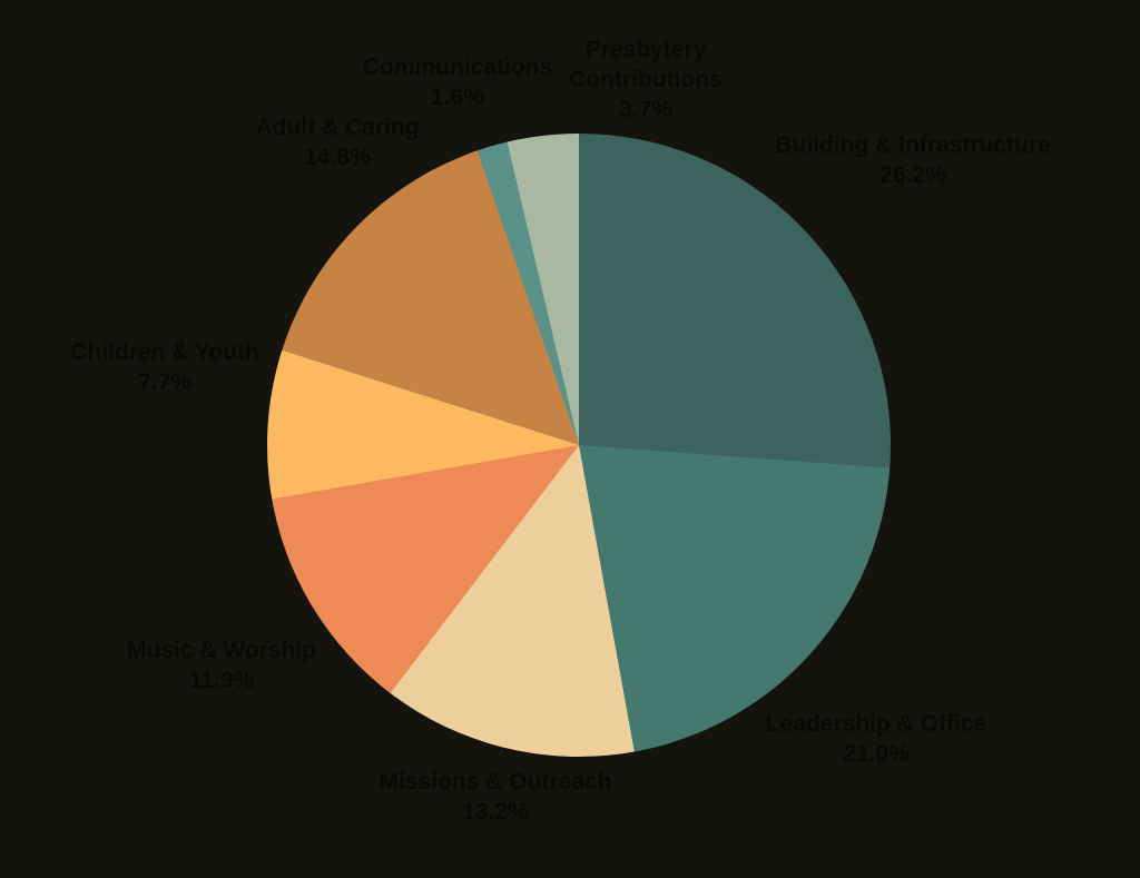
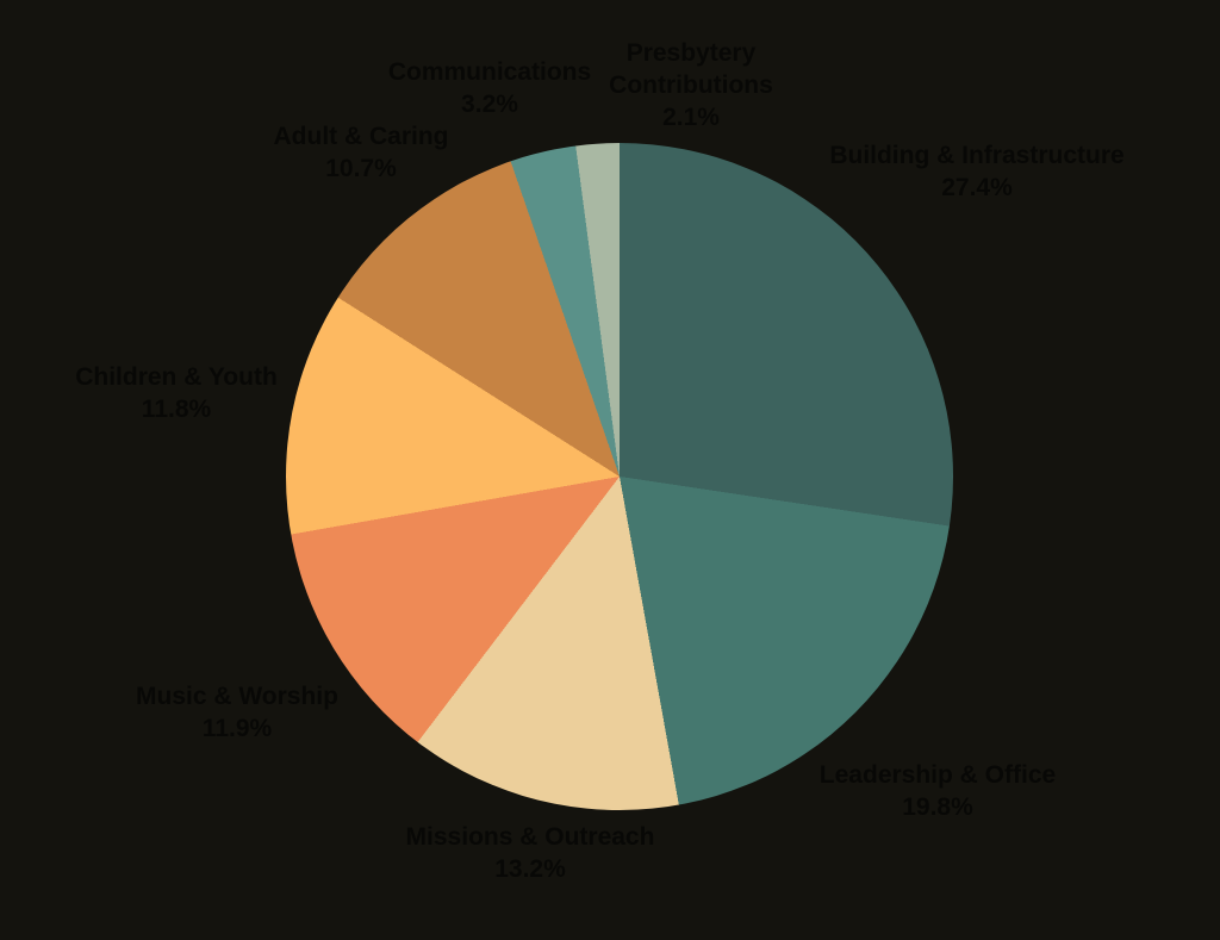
Building & Infrastructure: 26.2% -> 27.4%
Leadership & Office: 21.0% -> 19.8%
Children & Youth: 7.7% -> 11.8%
Adult & Caring: 14.8% -> 10.7%
Communications: 1.6% -> 3.2%
Presbytery Contributions: 3.7% -> 2.1%
